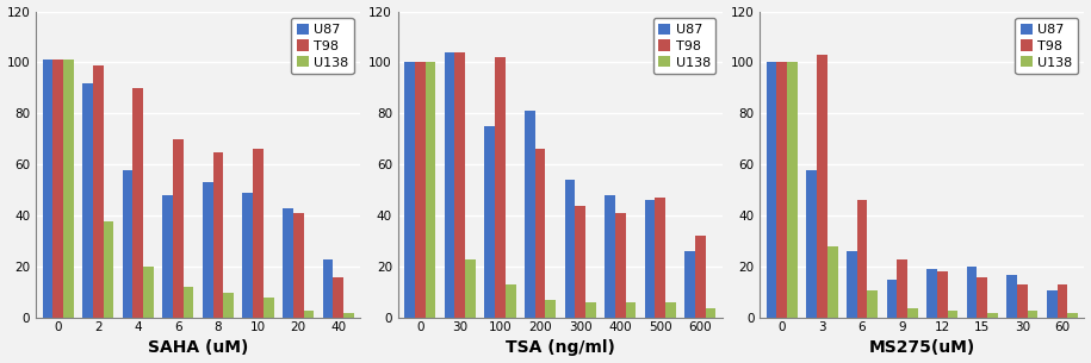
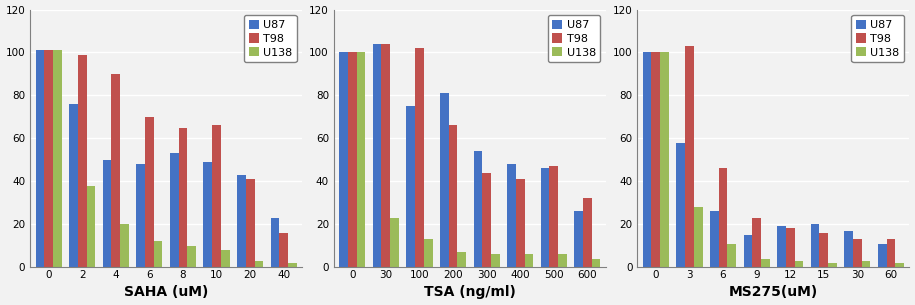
U87/2: 92 -> 76
U87/4: 58 -> 50
